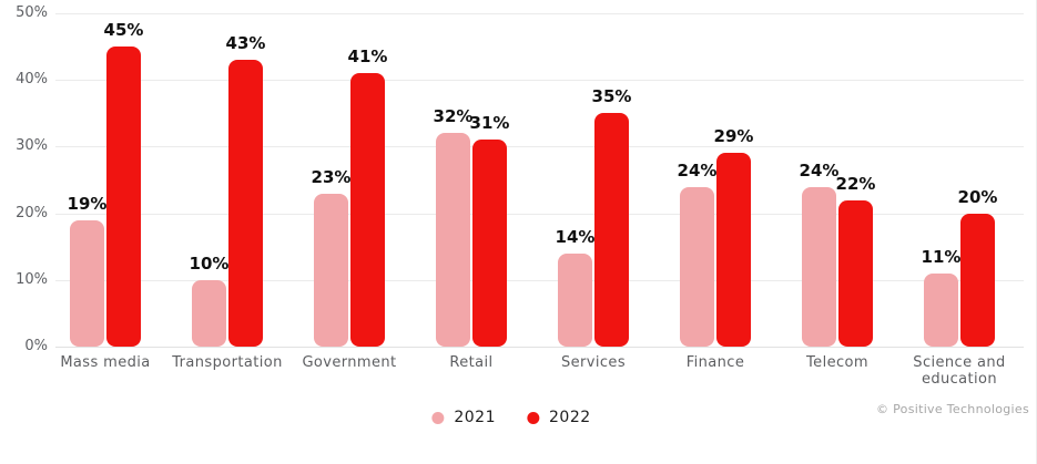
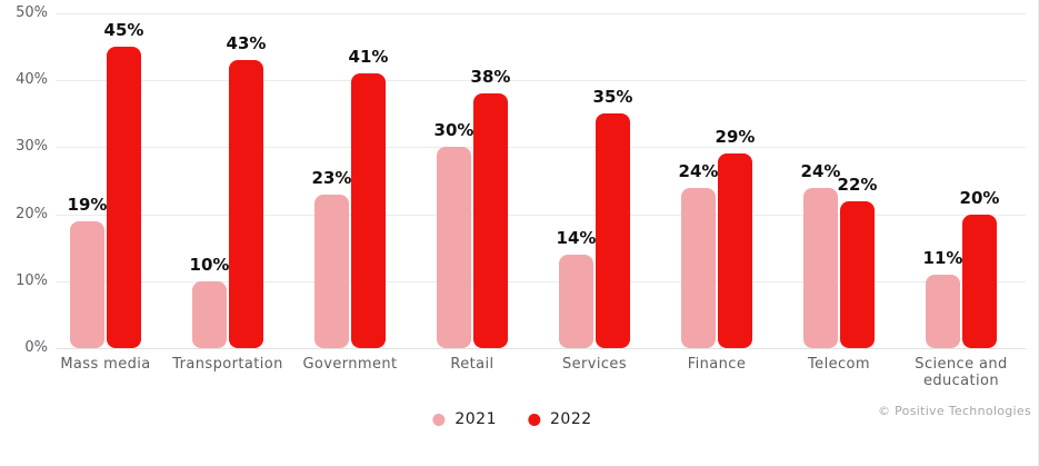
2021/Retail: 32% -> 30%
2022/Retail: 31% -> 38%
